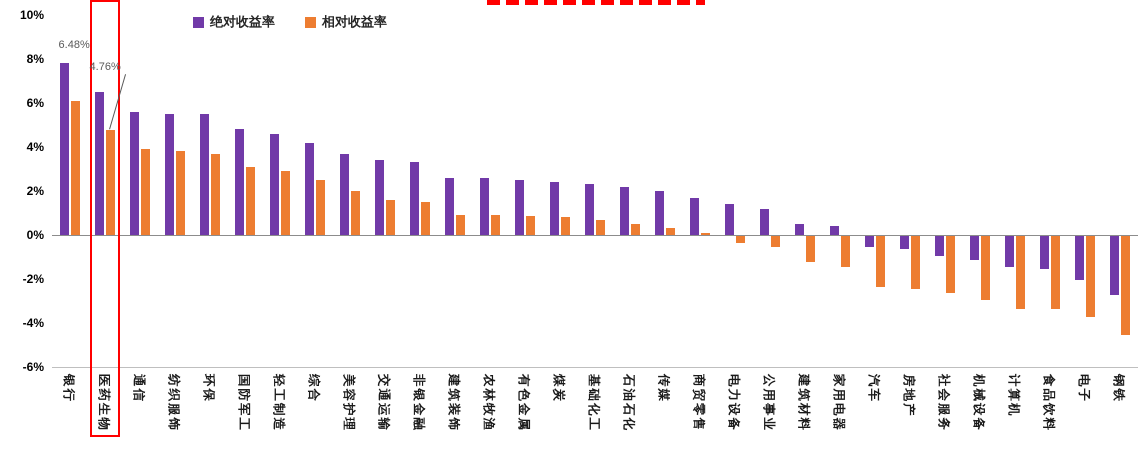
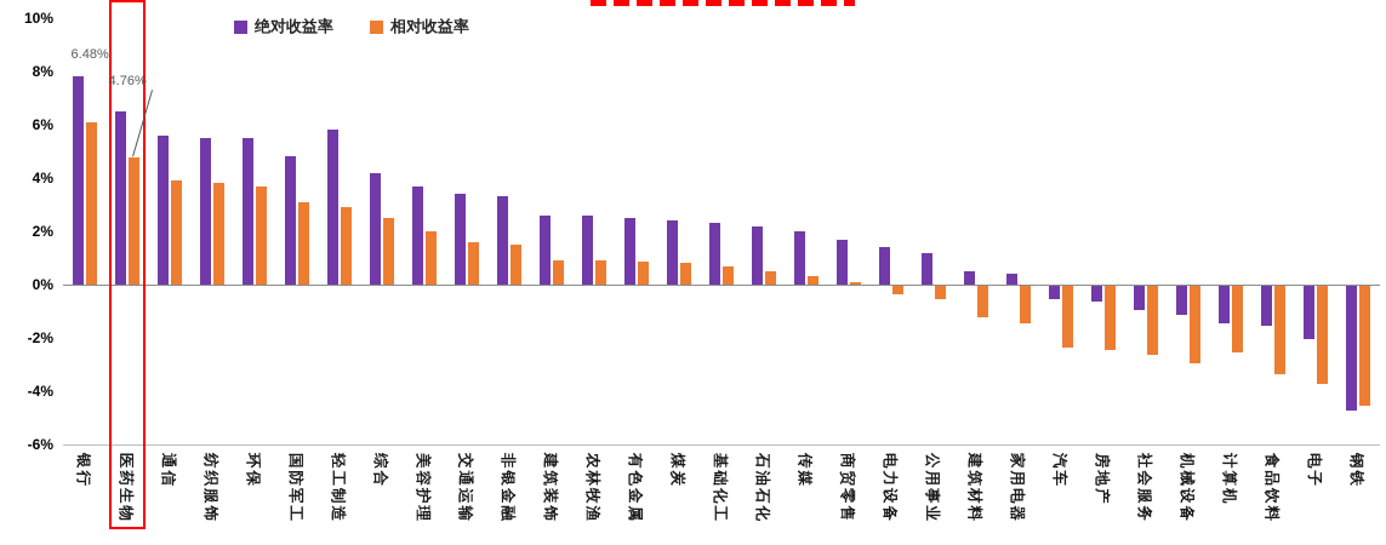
绝对收益率/轻工制造: 4.6% -> 5.8%
相对收益率/计算机: -3.3% -> -2.5%
绝对收益率/钢铁: -2.7% -> -4.7%
